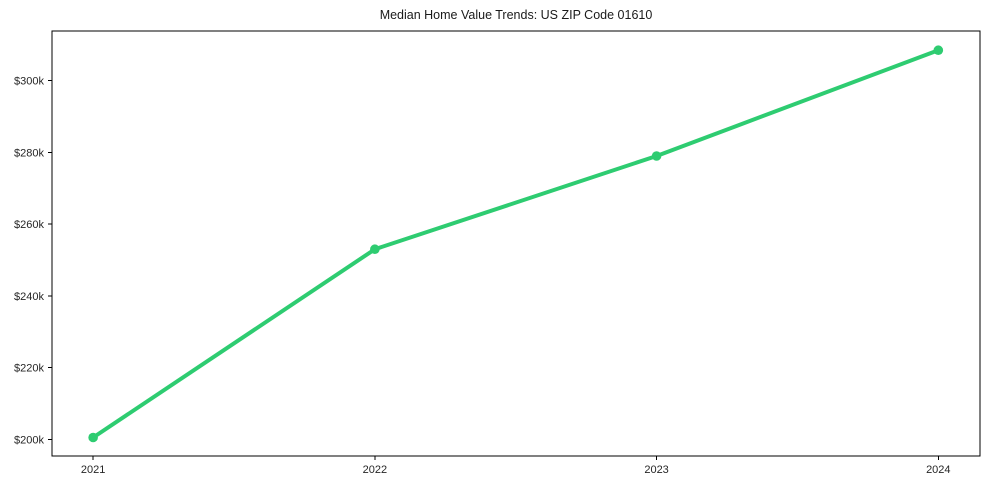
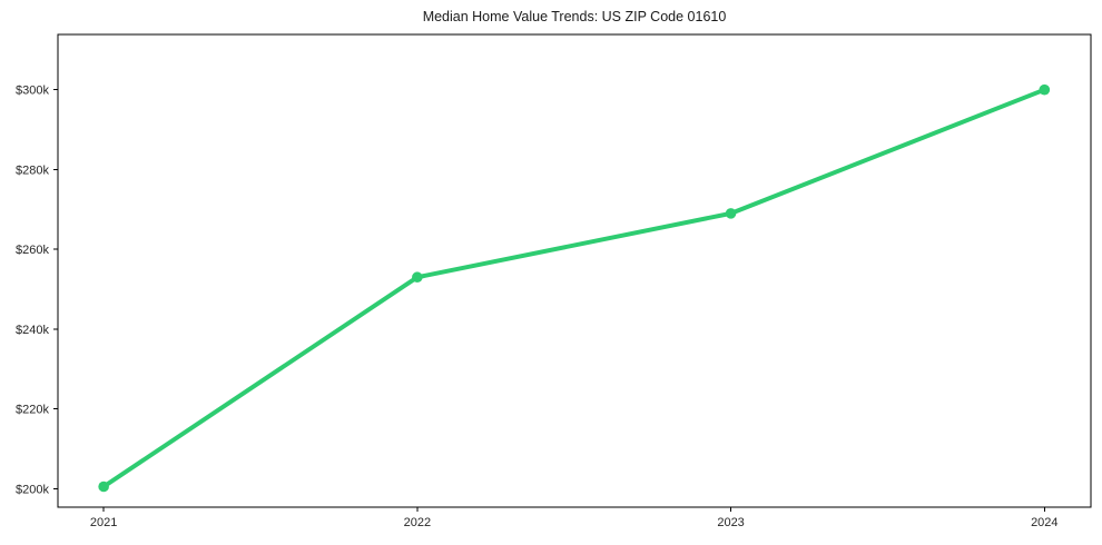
2023: $279k -> $269k
2024: $308k -> $300k
